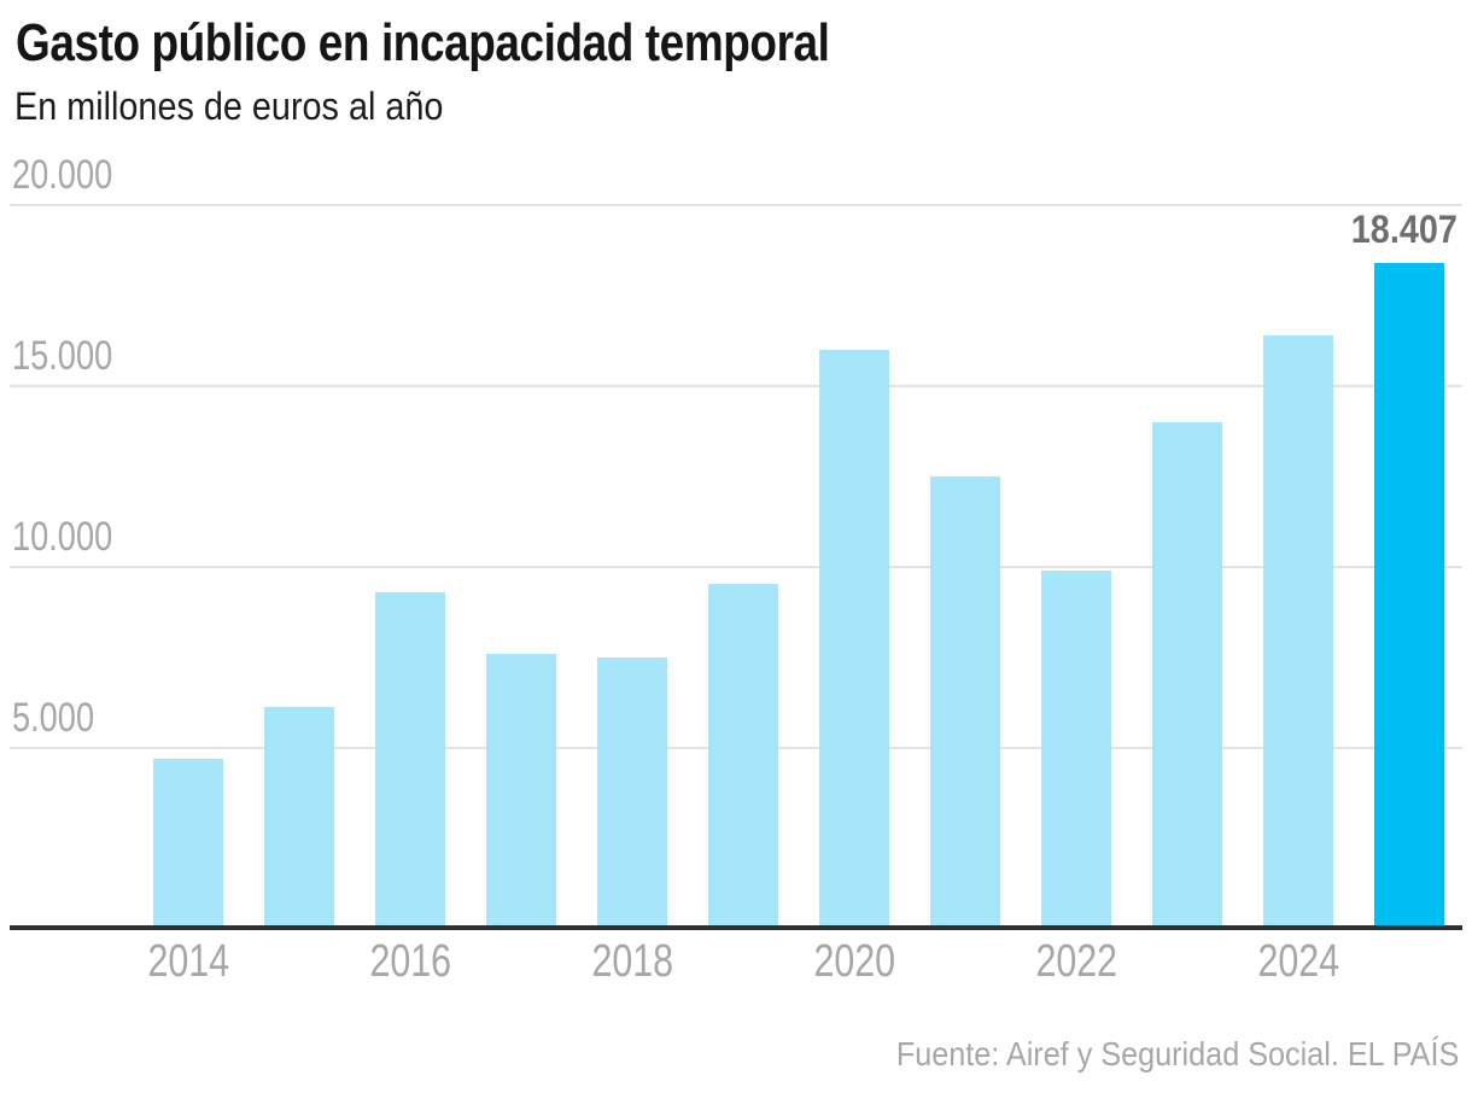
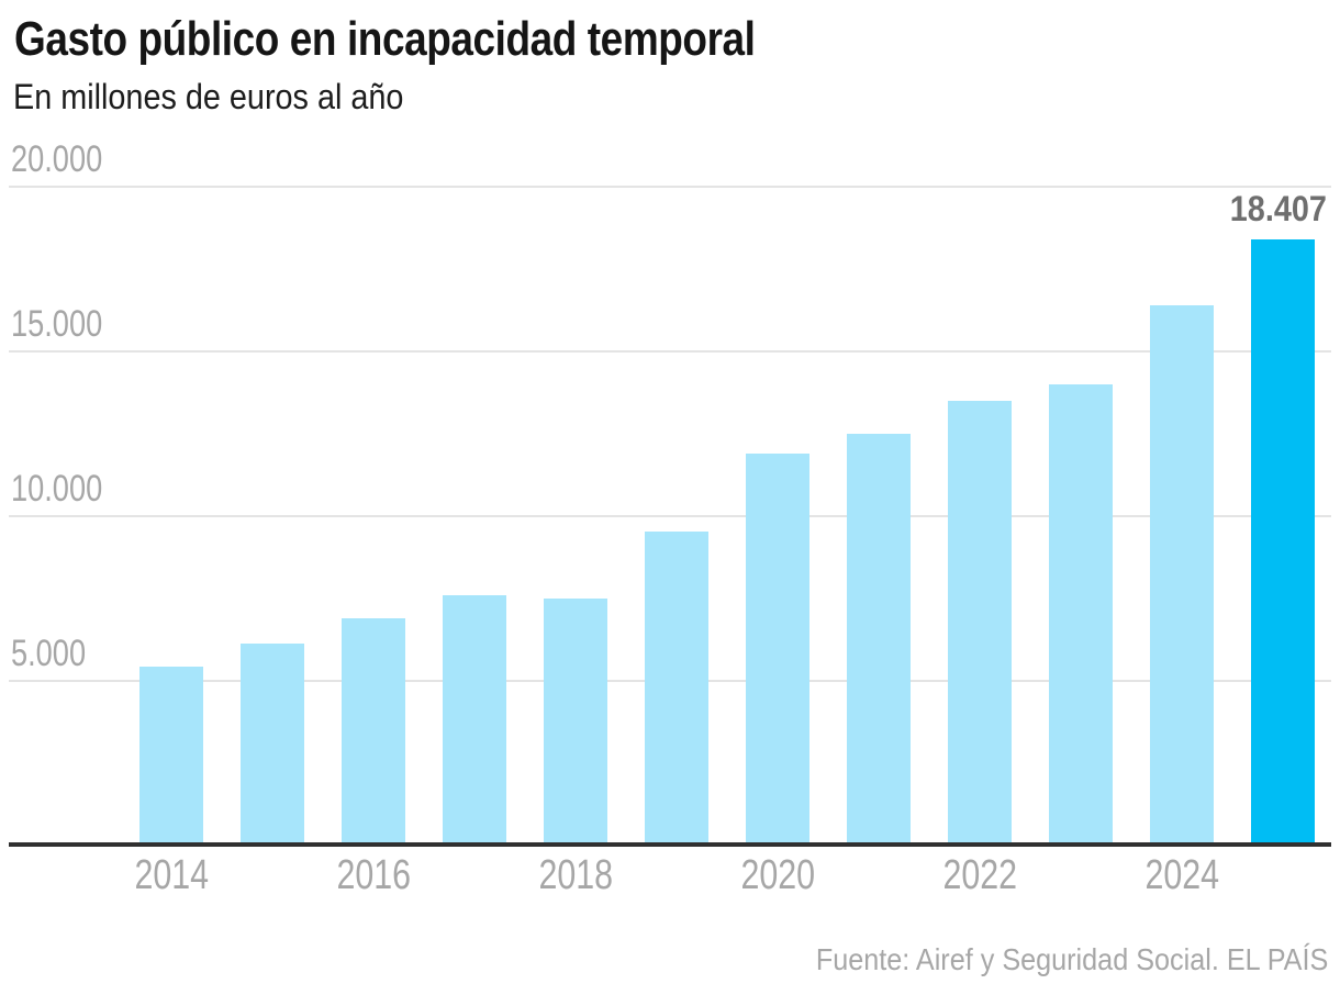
2014: 4700 -> 5400
2016: 9300 -> 6900
2020: 16000 -> 11900
2022: 9900 -> 13500
